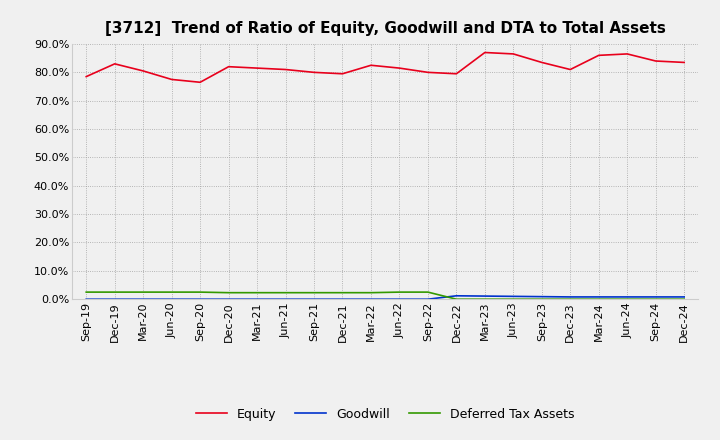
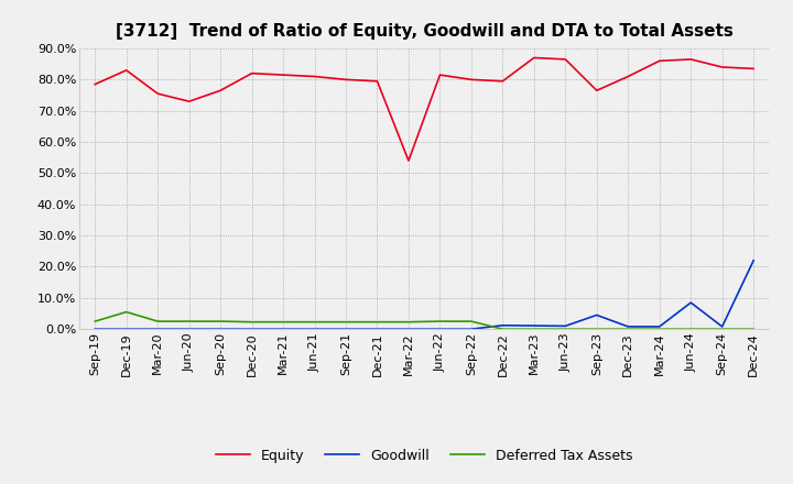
Deferred Tax Assets/Dec-19: 2.5% -> 5.5%
Equity/Mar-20: 80.5% -> 75.5%
Equity/Jun-20: 77.5% -> 73.0%
Equity/Mar-22: 82.5% -> 54.0%
Equity/Sep-23: 83.5% -> 76.5%
Goodwill/Sep-23: 0.9% -> 4.5%
Goodwill/Jun-24: 0.8% -> 8.5%
Goodwill/Dec-24: 0.8% -> 22.0%
